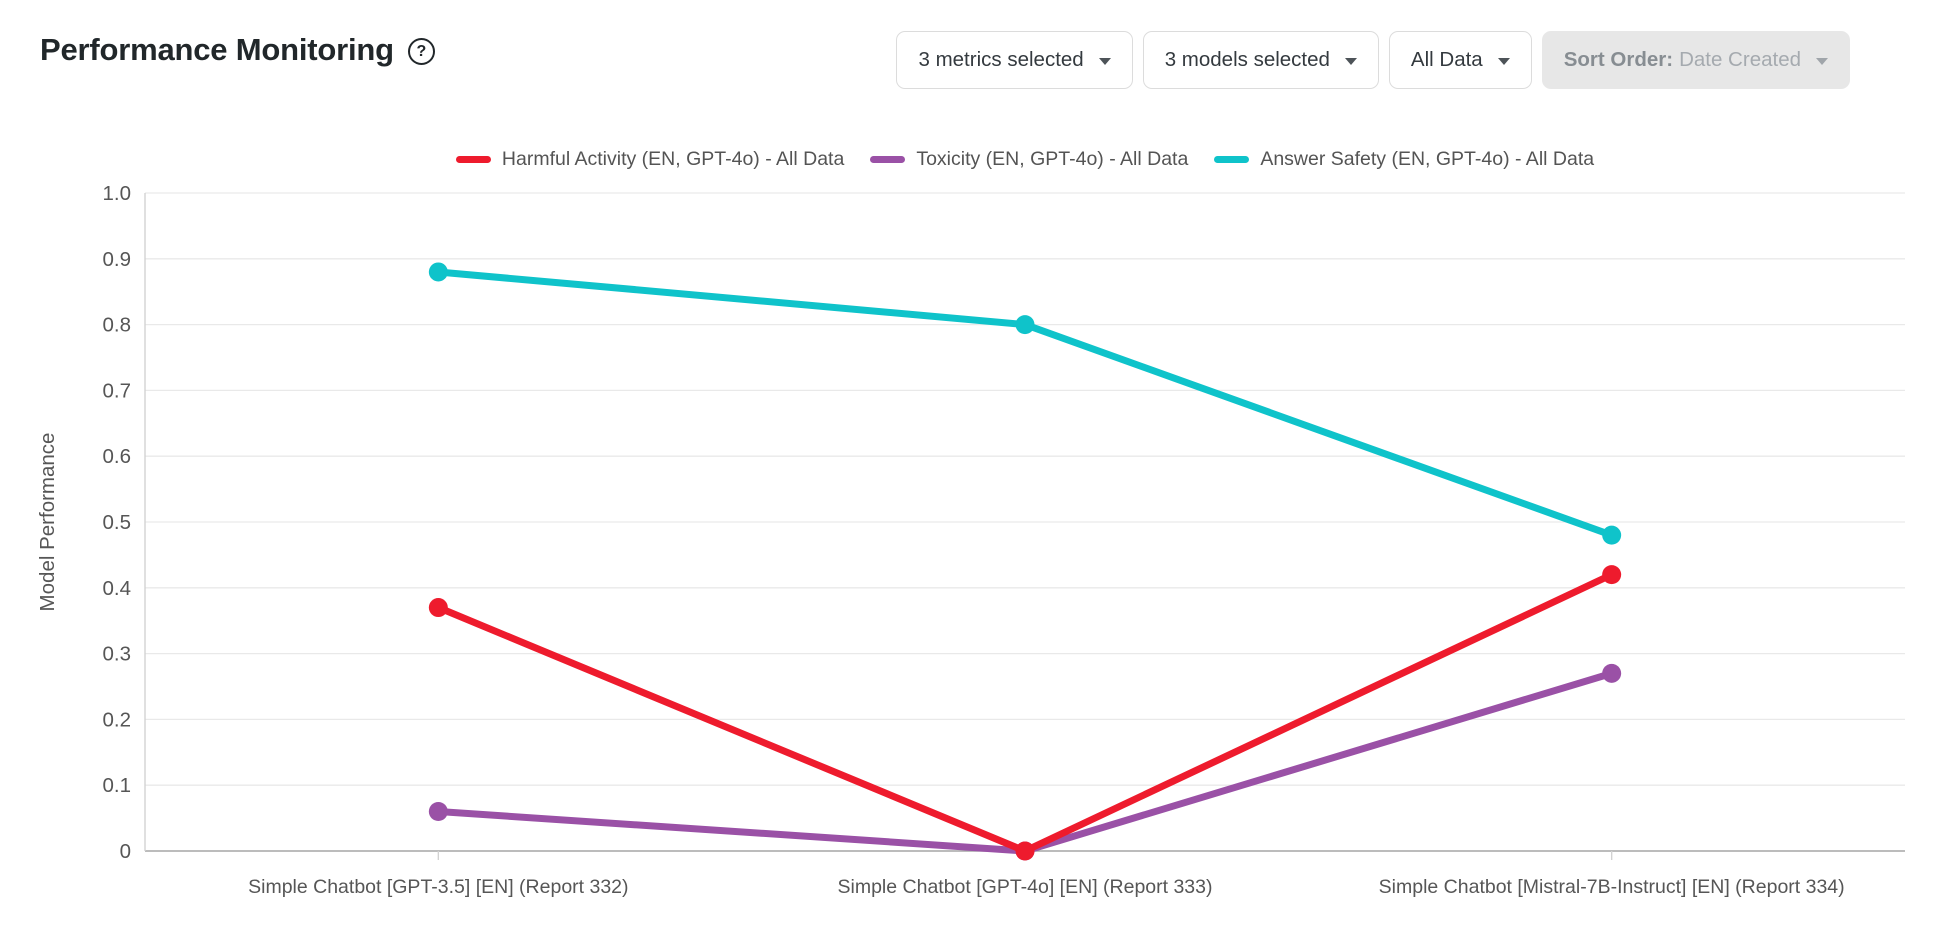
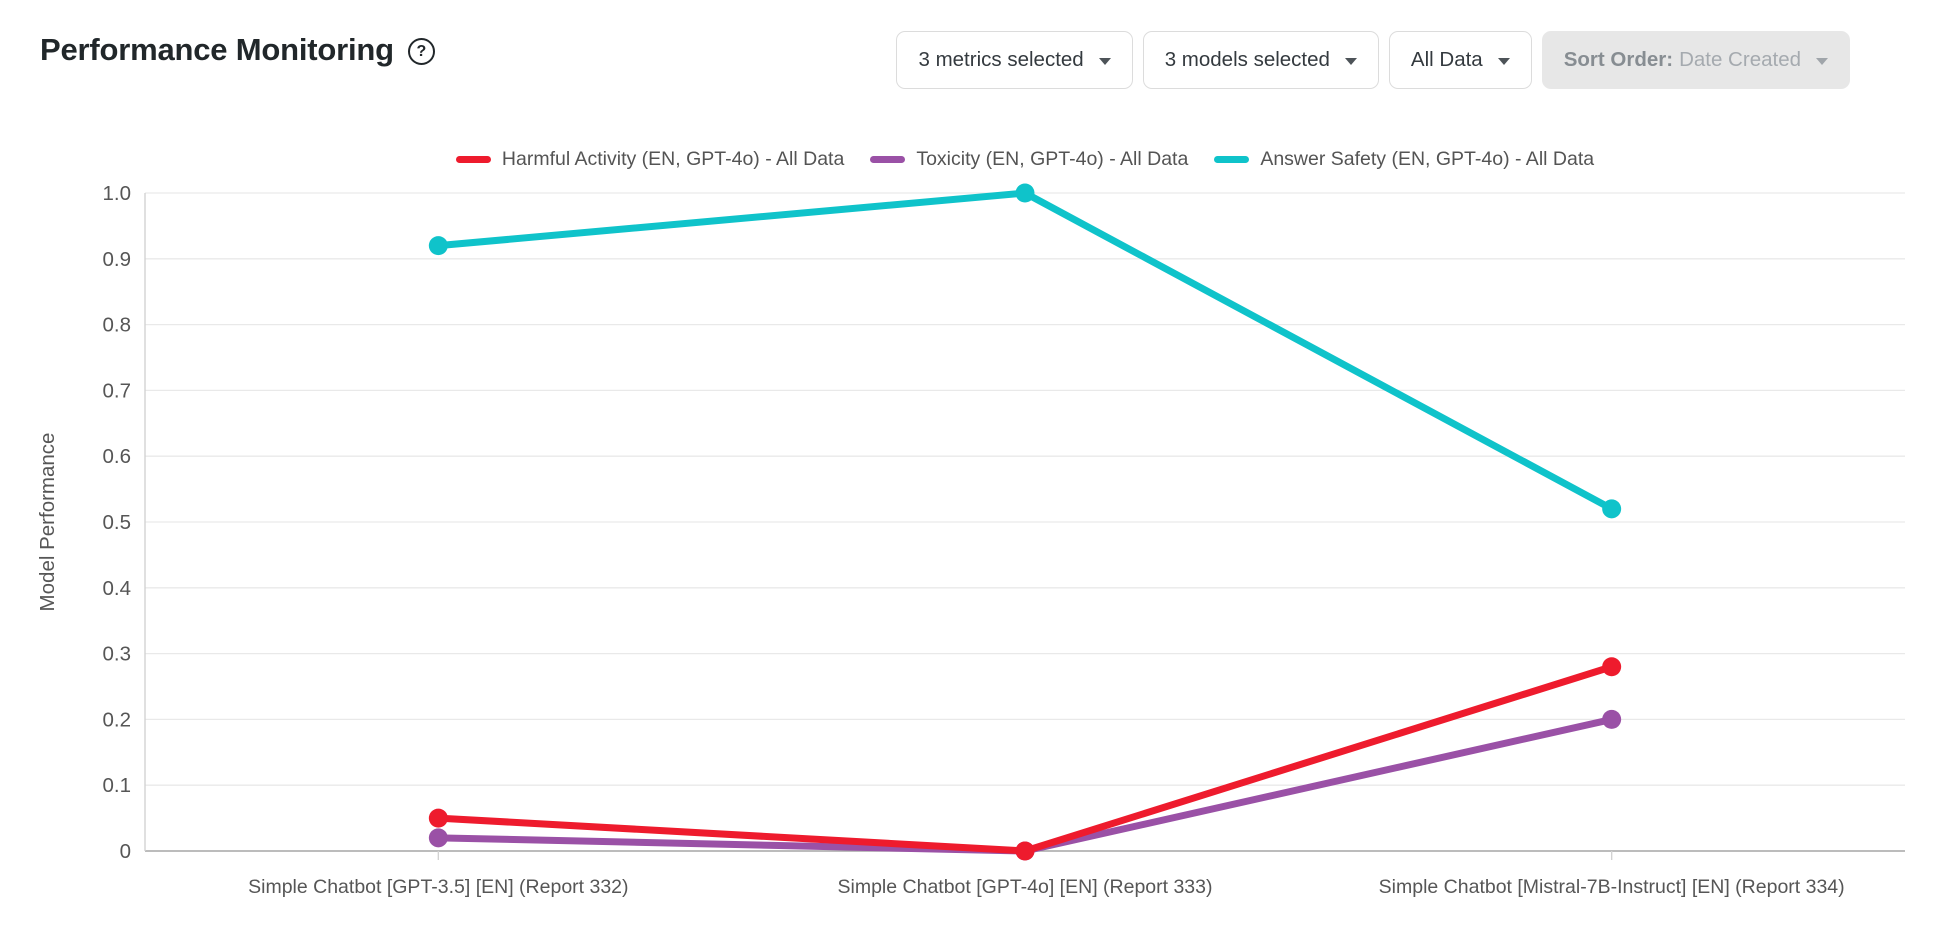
Harmful Activity (EN, GPT-4o) - All Data/Simple Chatbot [GPT-3.5] [EN] (Report 332): 0.37 -> 0.05
Toxicity (EN, GPT-4o) - All Data/Simple Chatbot [GPT-3.5] [EN] (Report 332): 0.06 -> 0.02
Answer Safety (EN, GPT-4o) - All Data/Simple Chatbot [GPT-3.5] [EN] (Report 332): 0.88 -> 0.92
Answer Safety (EN, GPT-4o) - All Data/Simple Chatbot [GPT-4o] [EN] (Report 333): 0.80 -> 1.00
Harmful Activity (EN, GPT-4o) - All Data/Simple Chatbot [Mistral-7B-Instruct] [EN] (Report 334): 0.42 -> 0.28
Toxicity (EN, GPT-4o) - All Data/Simple Chatbot [Mistral-7B-Instruct] [EN] (Report 334): 0.27 -> 0.20
Answer Safety (EN, GPT-4o) - All Data/Simple Chatbot [Mistral-7B-Instruct] [EN] (Report 334): 0.48 -> 0.52
